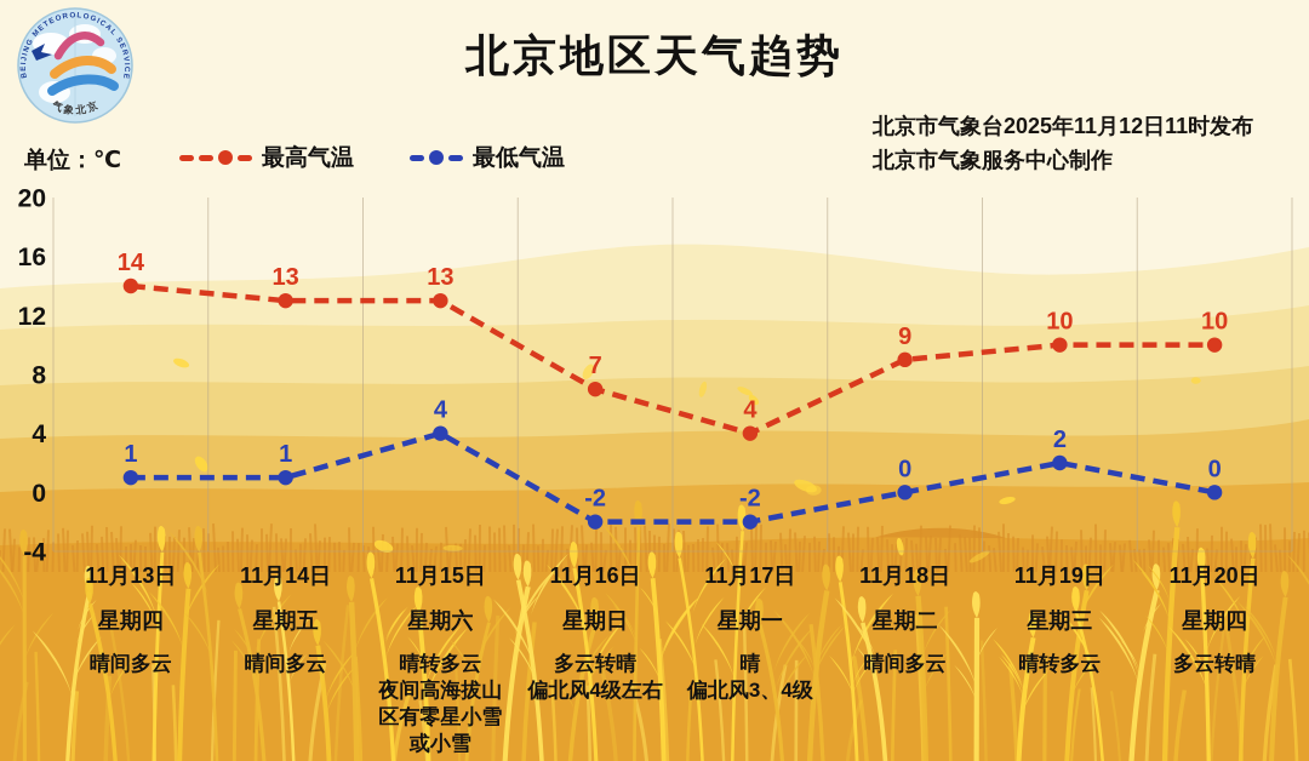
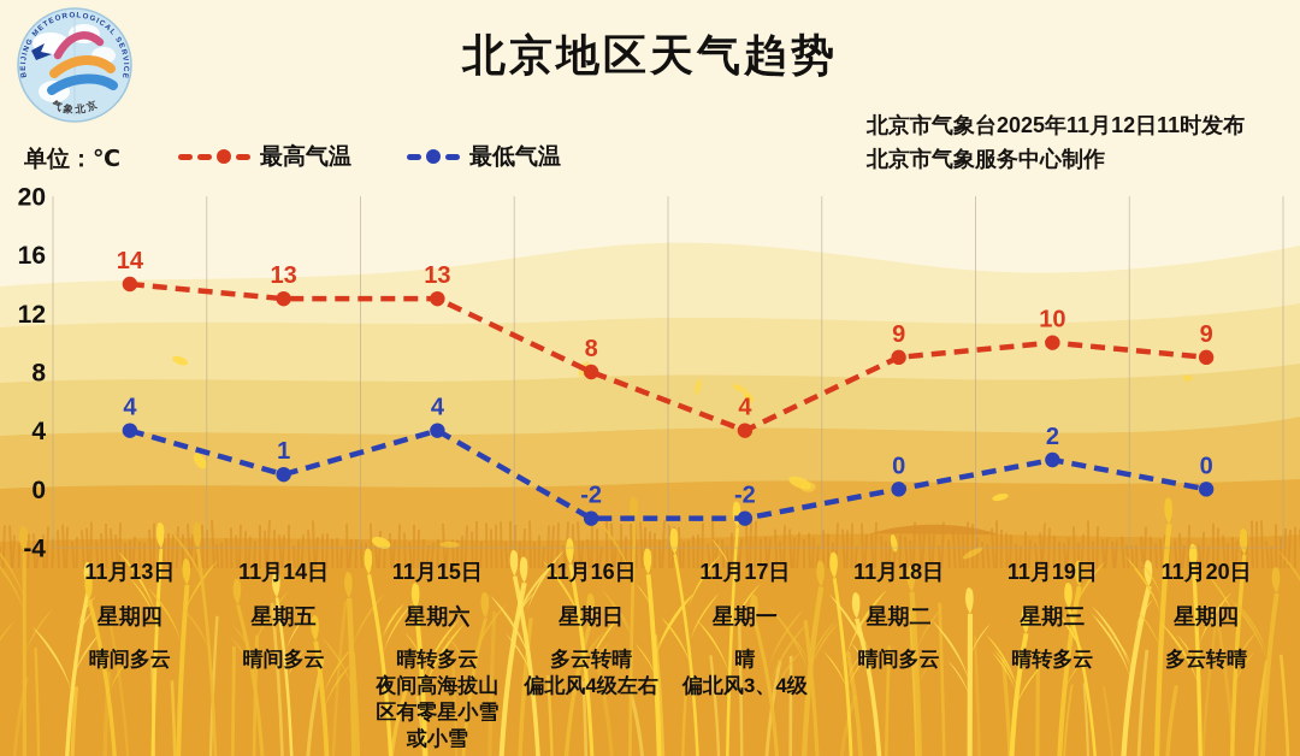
最低气温/11月13日: 1 -> 4
最高气温/11月16日: 7 -> 8
最高气温/11月20日: 10 -> 9
